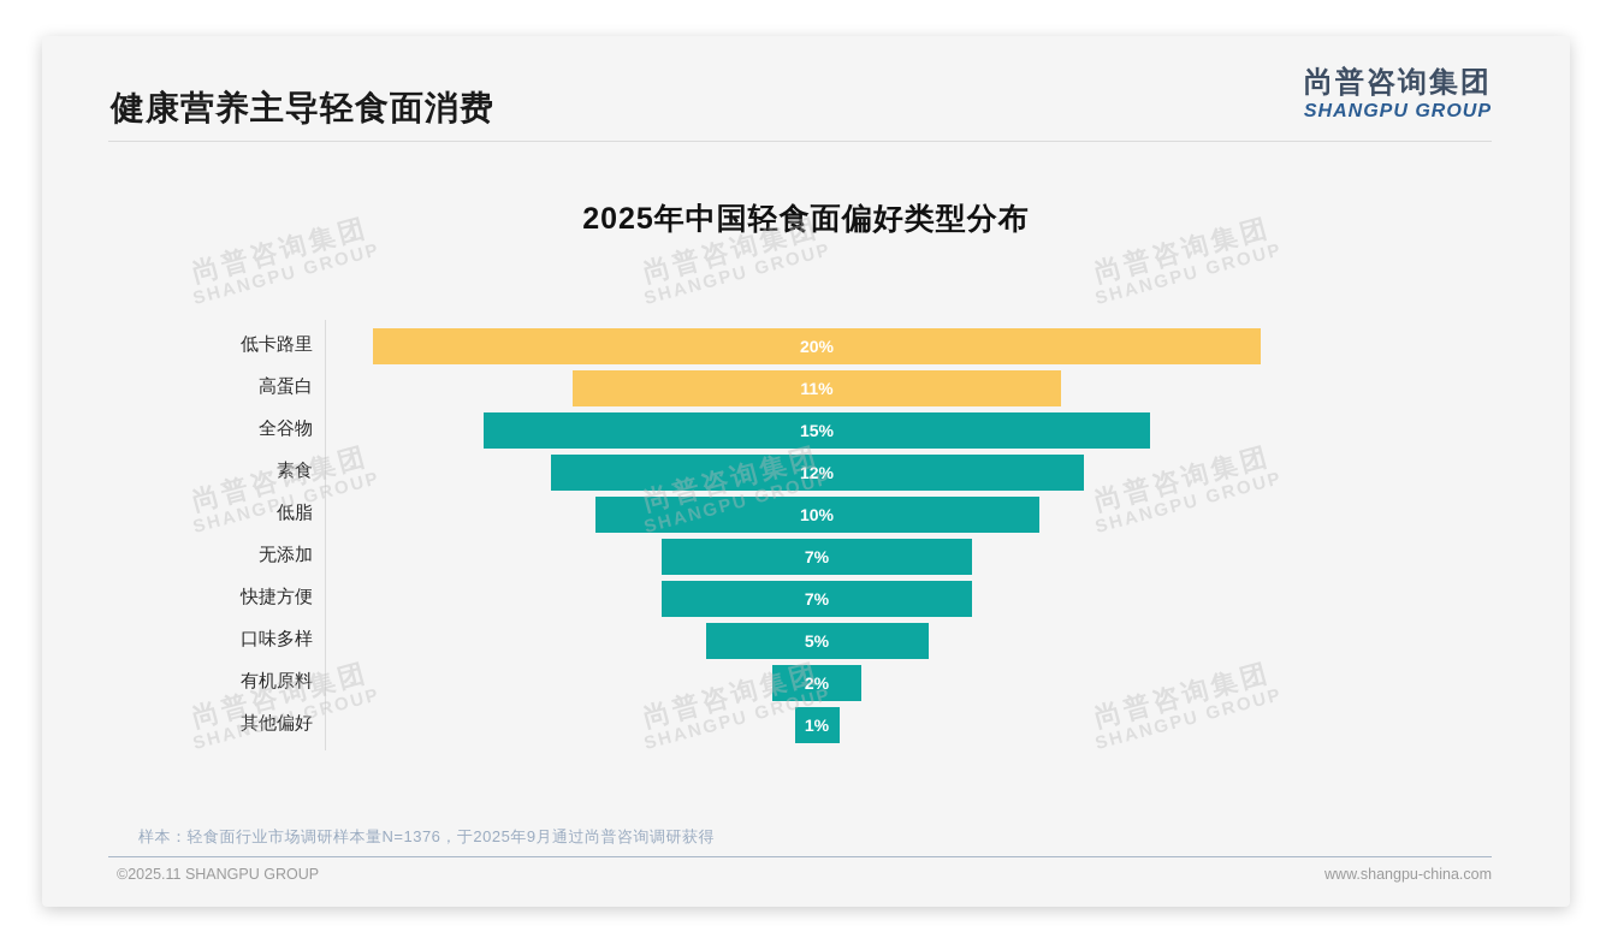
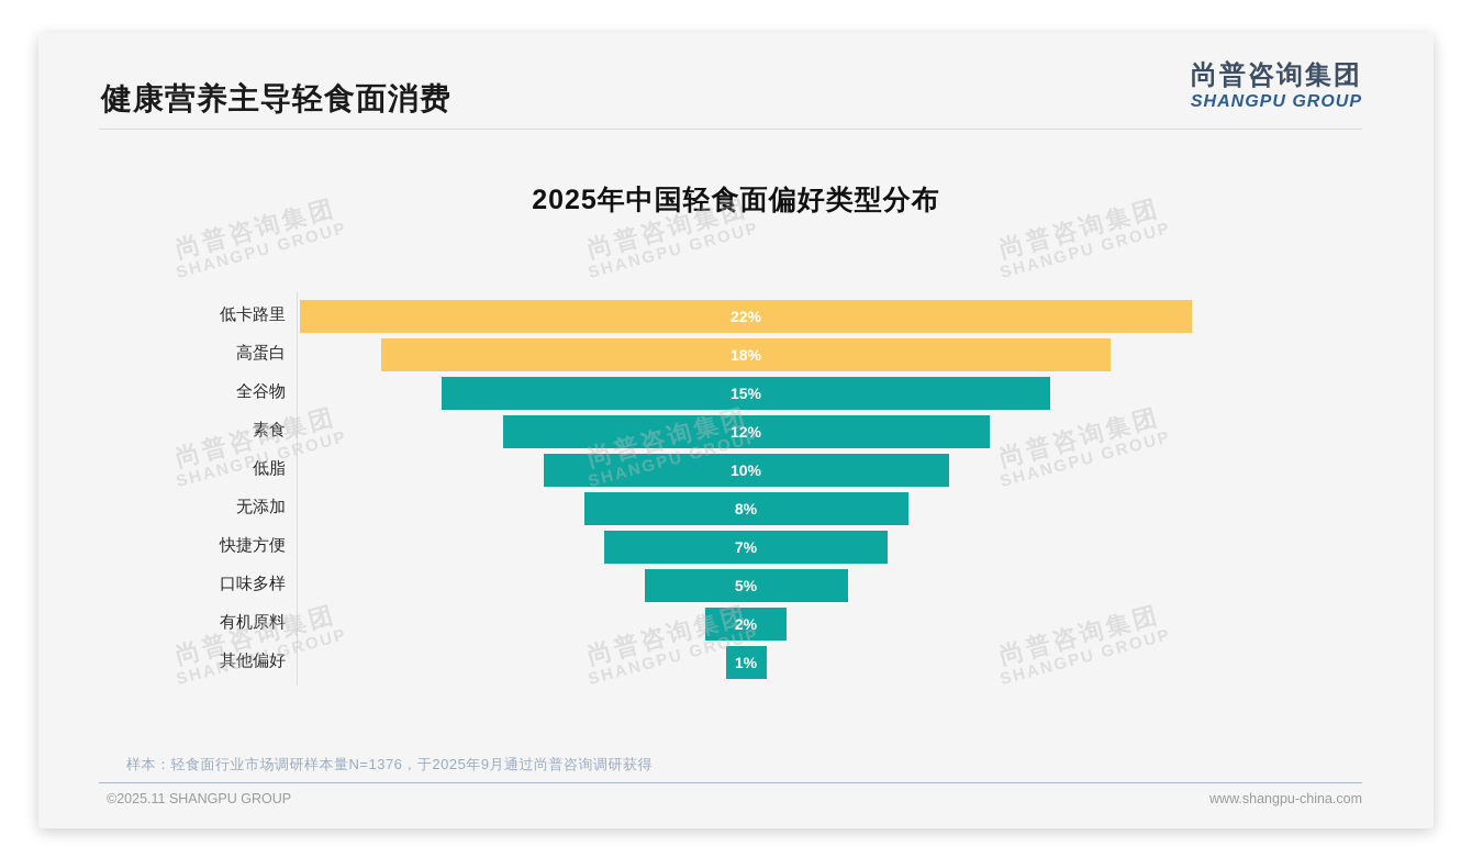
低卡路里: 20% -> 22%
高蛋白: 11% -> 18%
无添加: 7% -> 8%
